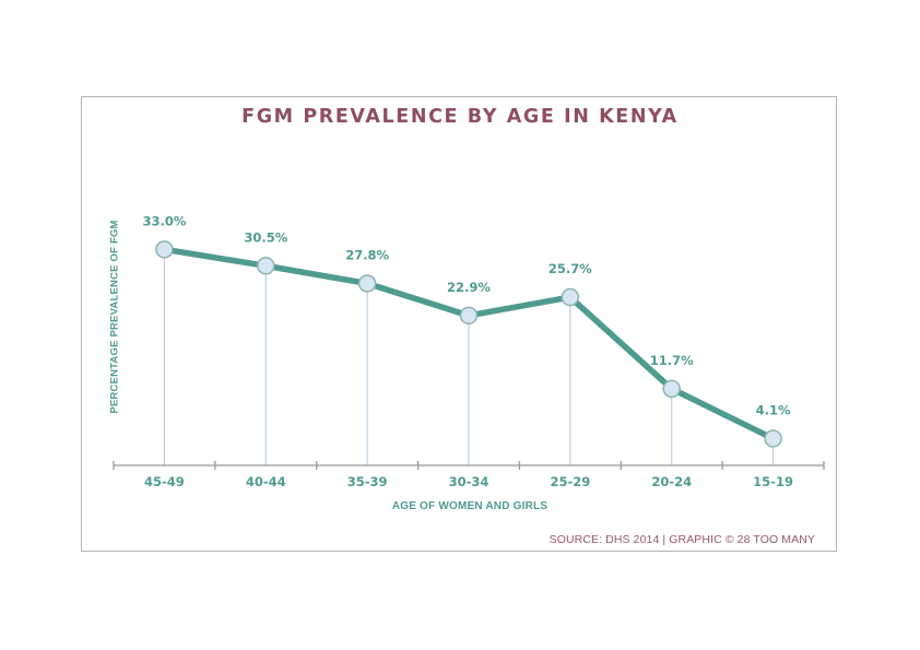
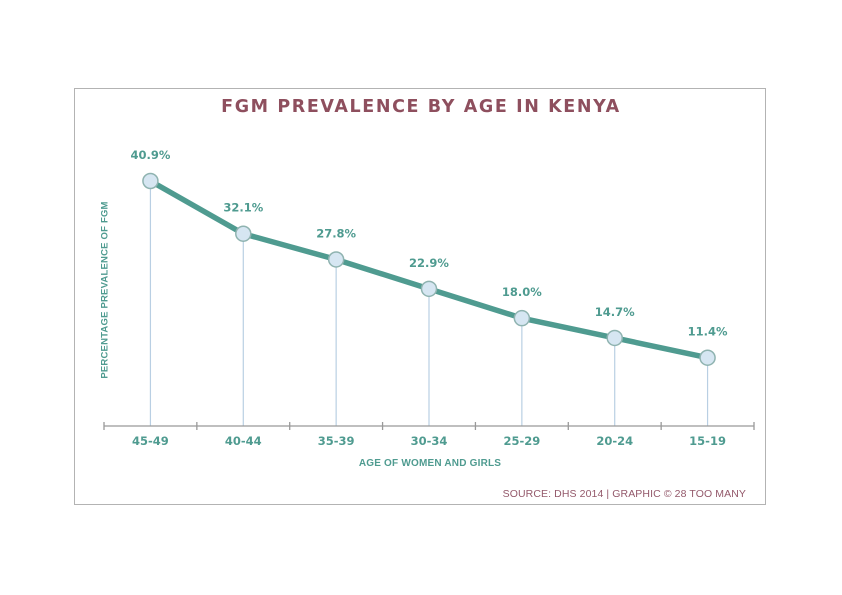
45-49: 33.0% -> 40.9%
40-44: 30.5% -> 32.1%
25-29: 25.7% -> 18.0%
20-24: 11.7% -> 14.7%
15-19: 4.1% -> 11.4%
